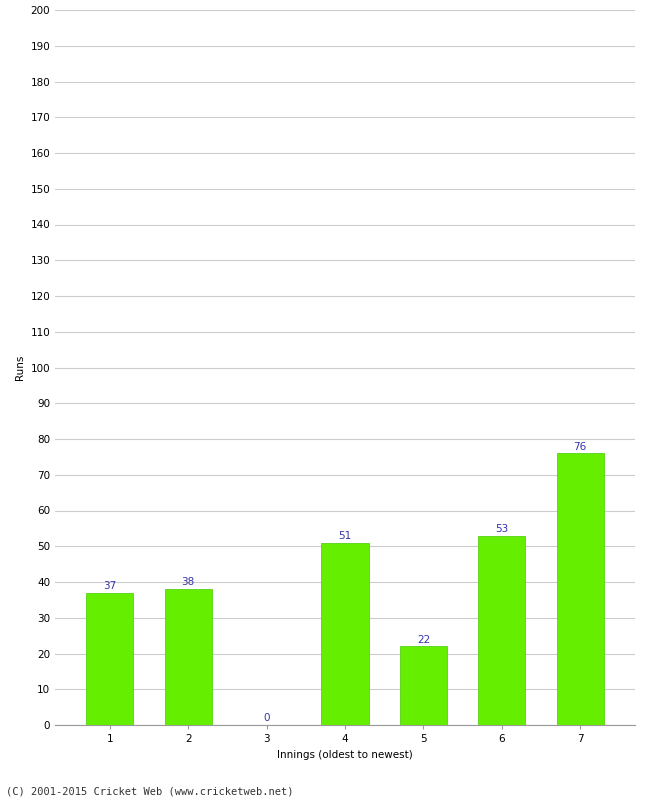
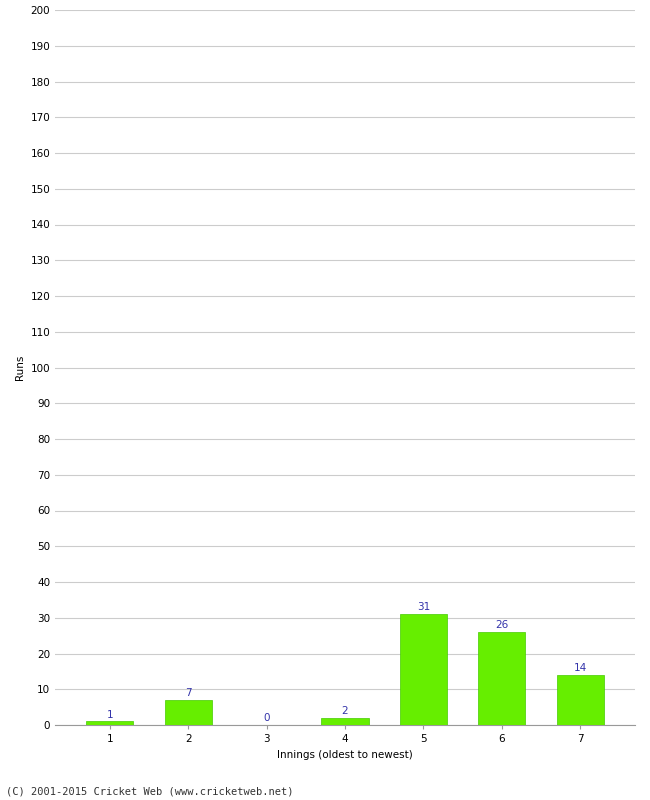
1: 37 -> 1
2: 38 -> 7
4: 51 -> 2
5: 22 -> 31
6: 53 -> 26
7: 76 -> 14
